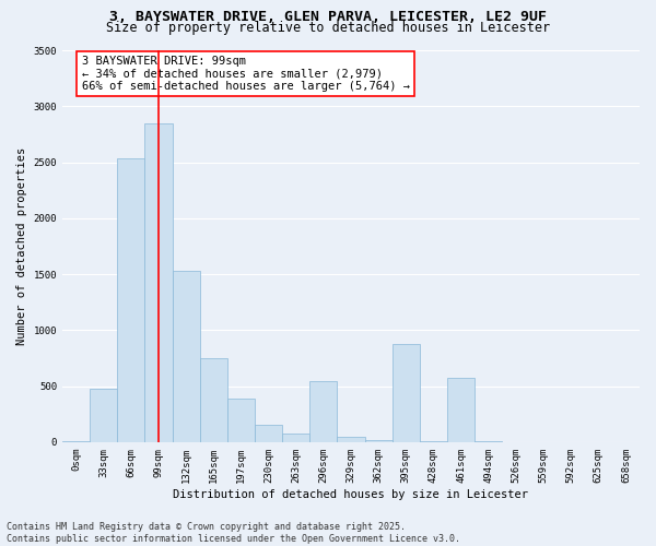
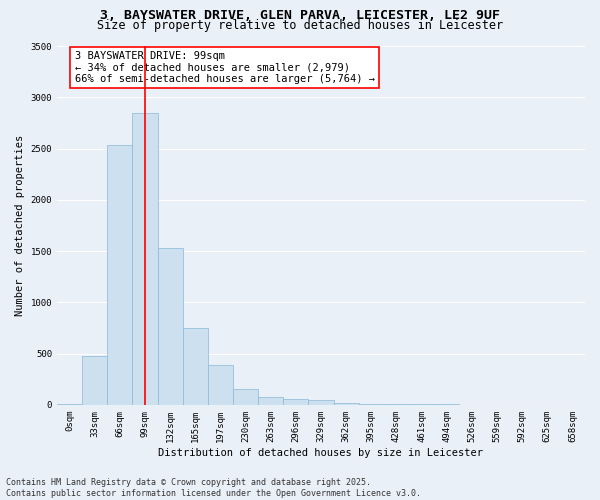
296sqm: 540 -> 60
395sqm: 880 -> 10
461sqm: 570 -> 0
